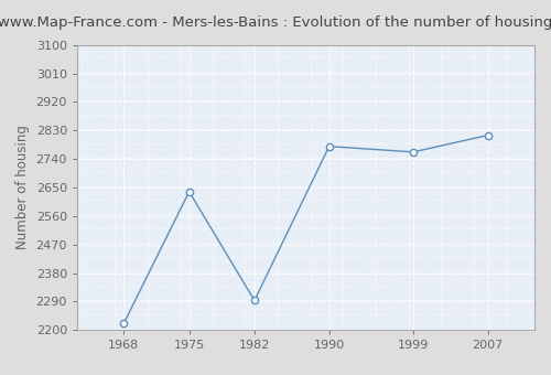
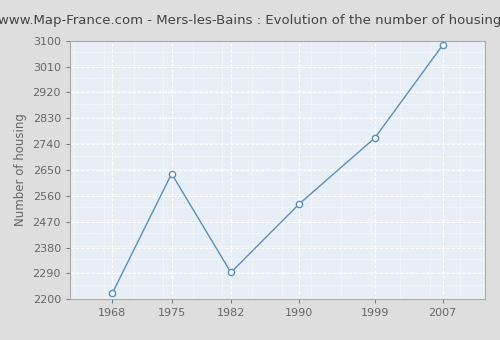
1990: 2780 -> 2530
2007: 2815 -> 3085
